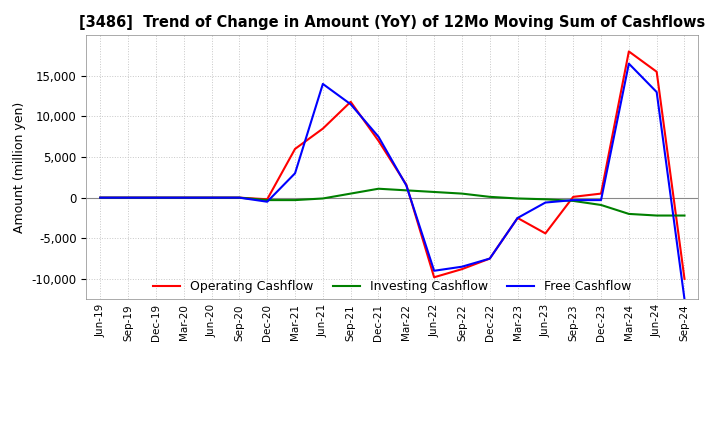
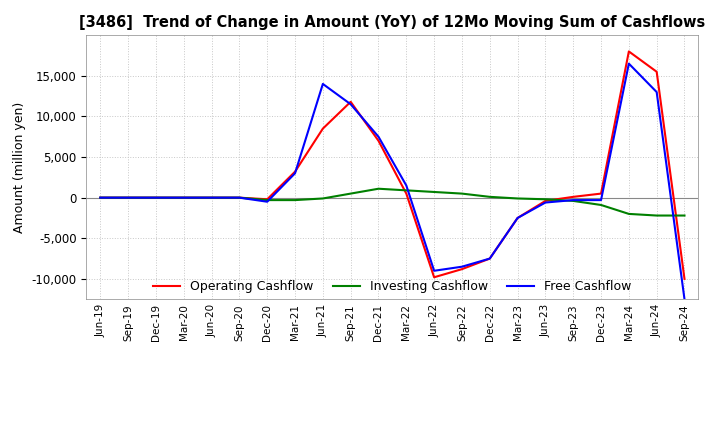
Operating Cashflow/Mar-21: 6,000 -> 3,200
Operating Cashflow/Mar-22: 1,600 -> 500
Operating Cashflow/Jun-23: -4,400 -> -400
